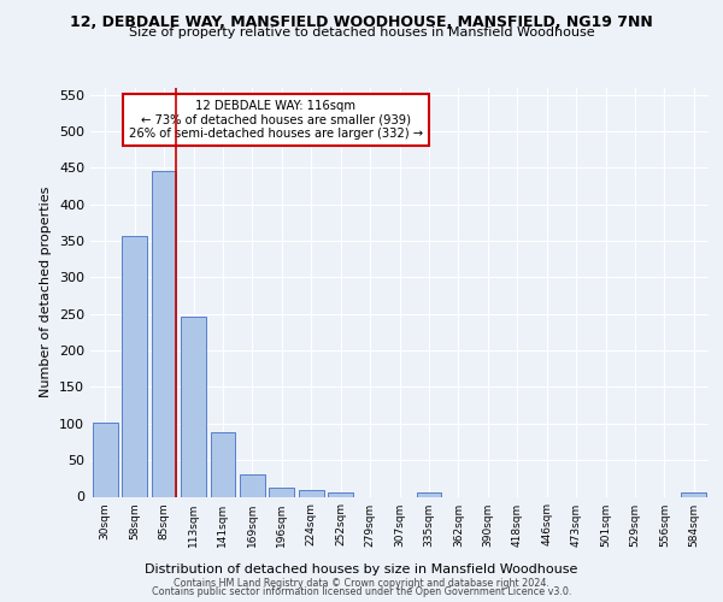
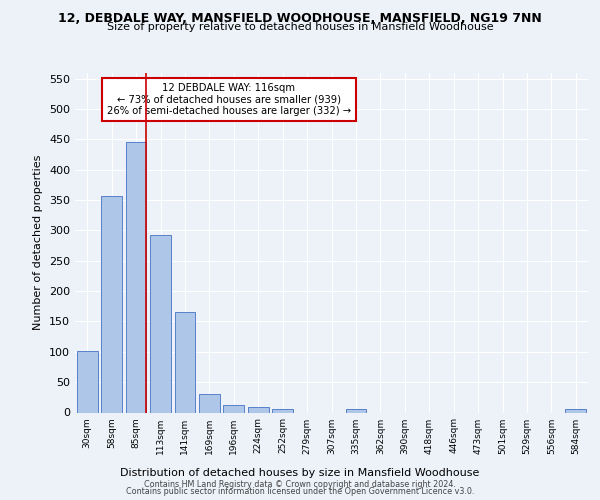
113sqm: 247 -> 292
141sqm: 88 -> 166
